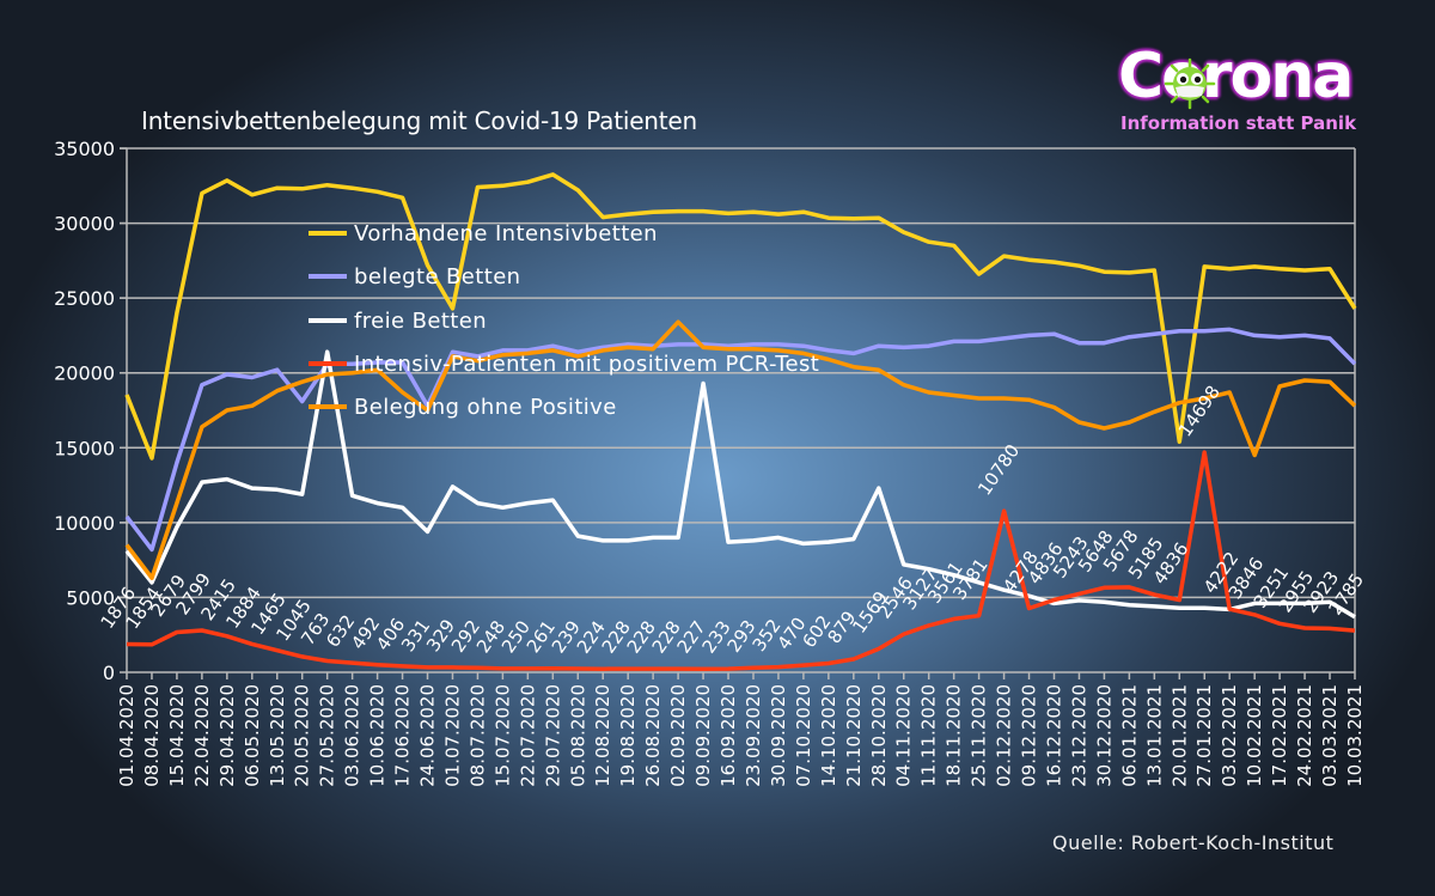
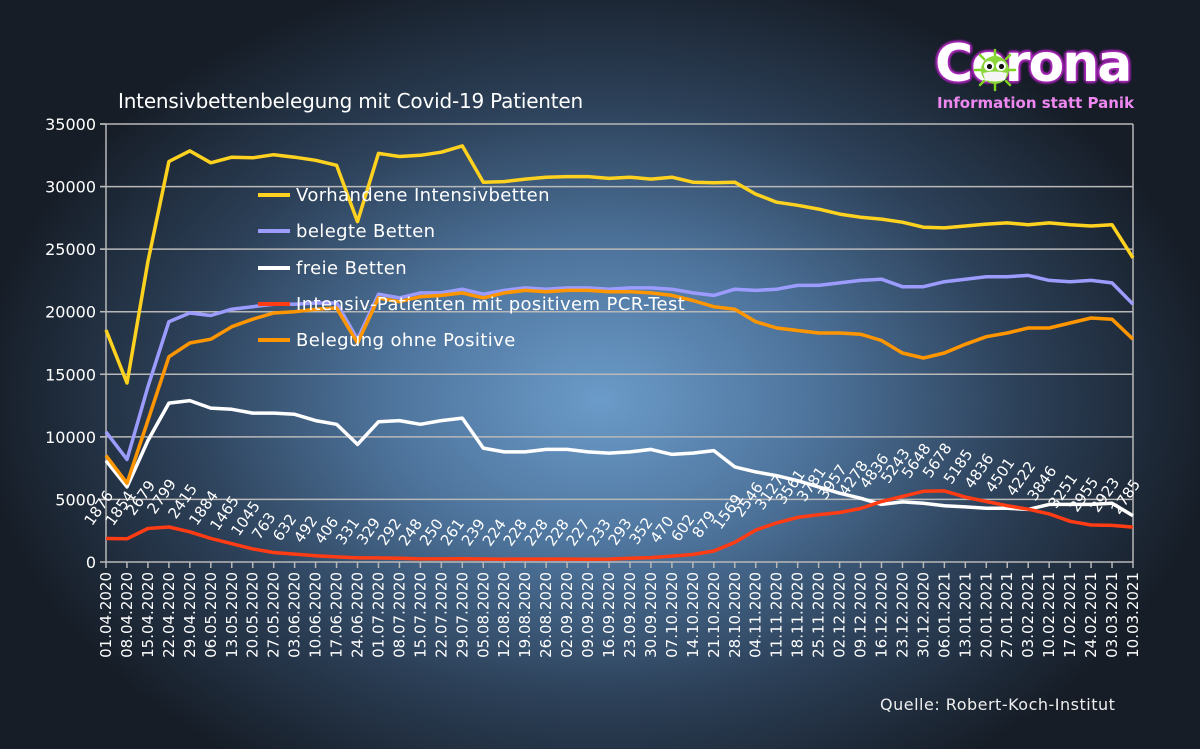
belegte Betten/20.05.2020: 18100 -> 20400
freie Betten/27.05.2020: 21400 -> 11900
Belegung ohne Positive/17.06.2020: 18700 -> 20300
Vorhandene Intensivbetten/01.07.2020: 24300 -> 32600
freie Betten/01.07.2020: 12400 -> 11200
Vorhandene Intensivbetten/05.08.2020: 32200 -> 30400
Belegung ohne Positive/02.09.2020: 23400 -> 21700
freie Betten/09.09.2020: 19300 -> 8800
freie Betten/28.10.2020: 12300 -> 7600
Vorhandene Intensivbetten/25.11.2020: 26600 -> 28200
Intensiv-Patienten mit positivem PCR-Test/02.12.2020: 10780 -> 3957
Vorhandene Intensivbetten/20.01.2021: 15400 -> 27000
Intensiv-Patienten mit positivem PCR-Test/27.01.2021: 14698 -> 4501
Belegung ohne Positive/10.02.2021: 14500 -> 18700
